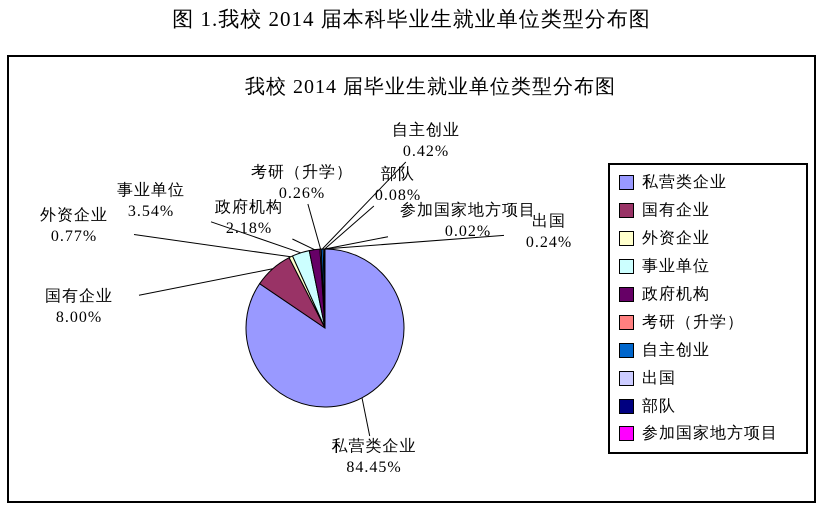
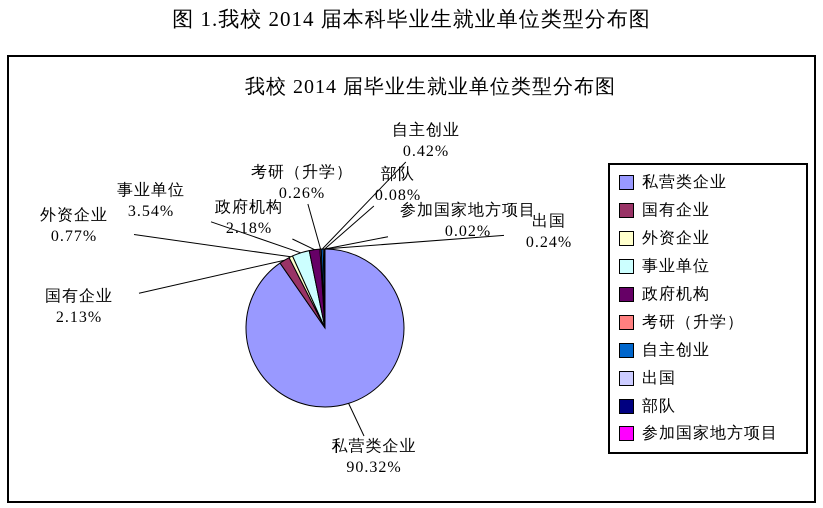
私营类企业: 84.45% -> 90.32%
国有企业: 8.00% -> 2.13%
